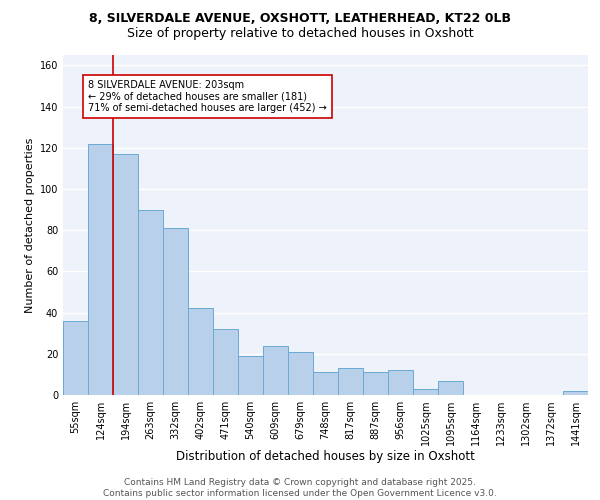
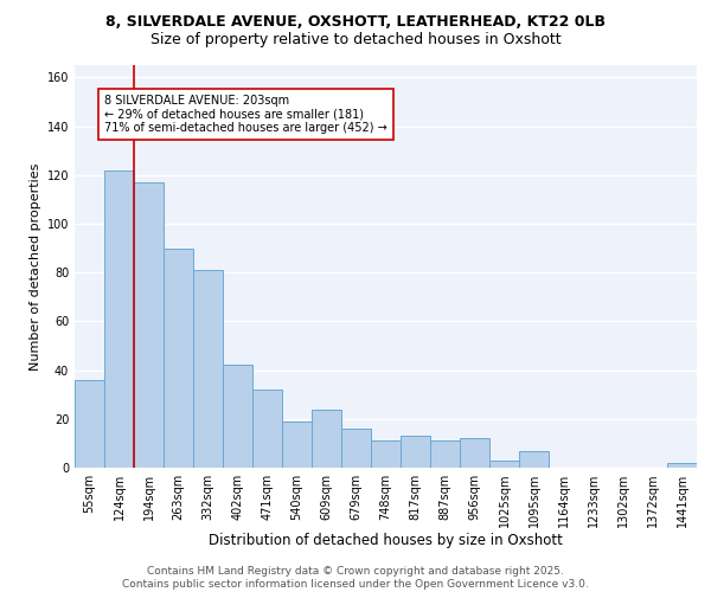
679sqm: 21 -> 16
